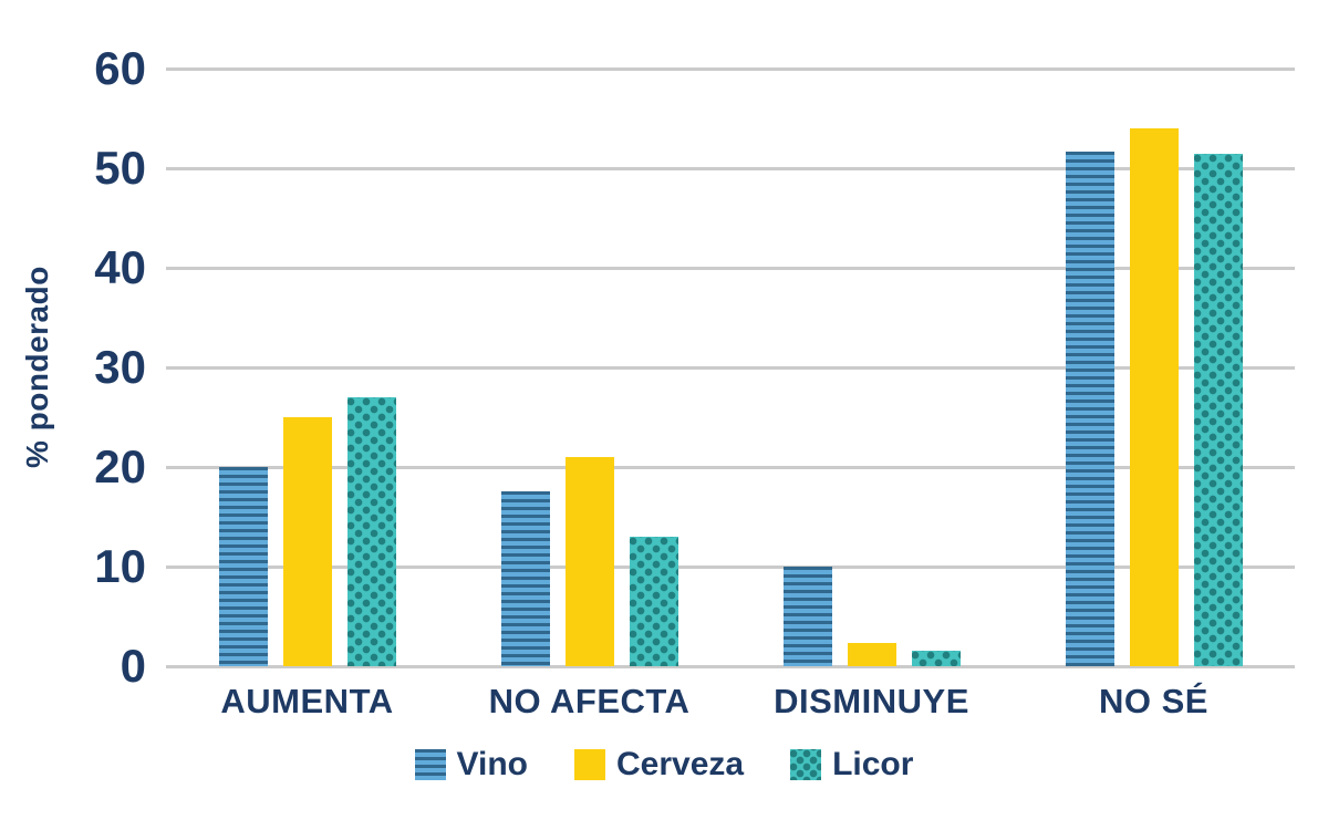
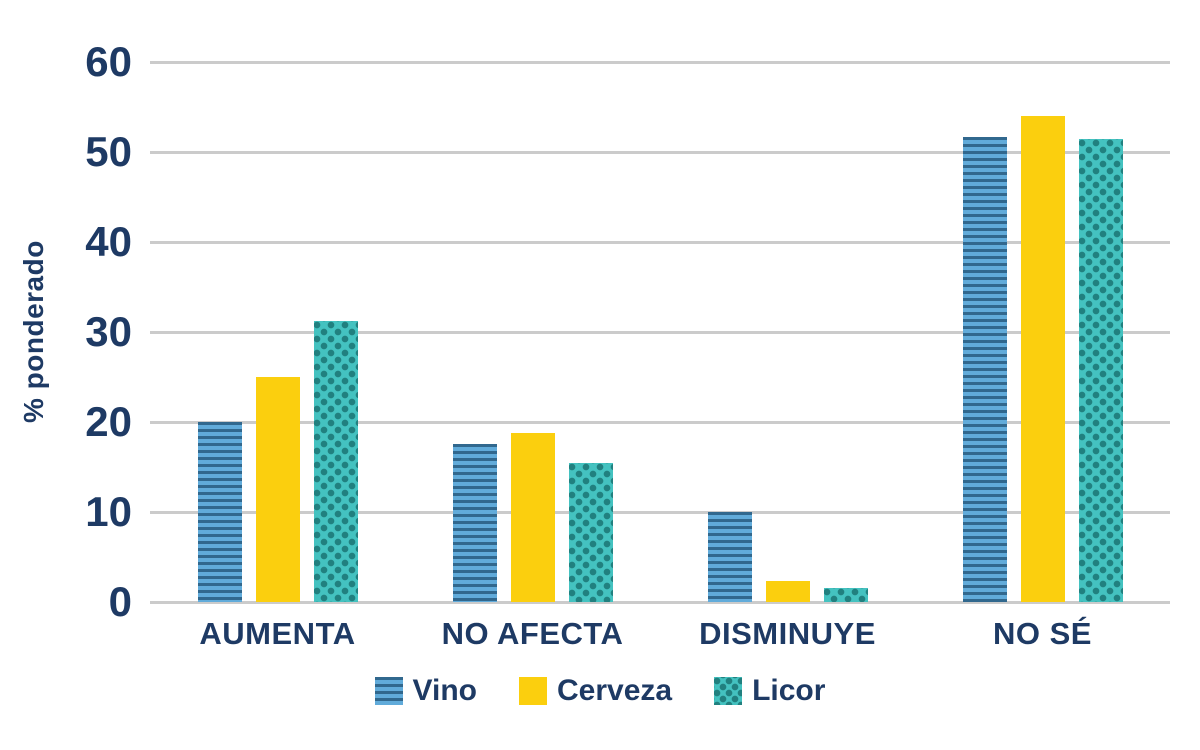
Licor/AUMENTA: 27 -> 31
Cerveza/NO AFECTA: 21 -> 19
Licor/NO AFECTA: 13 -> 16
